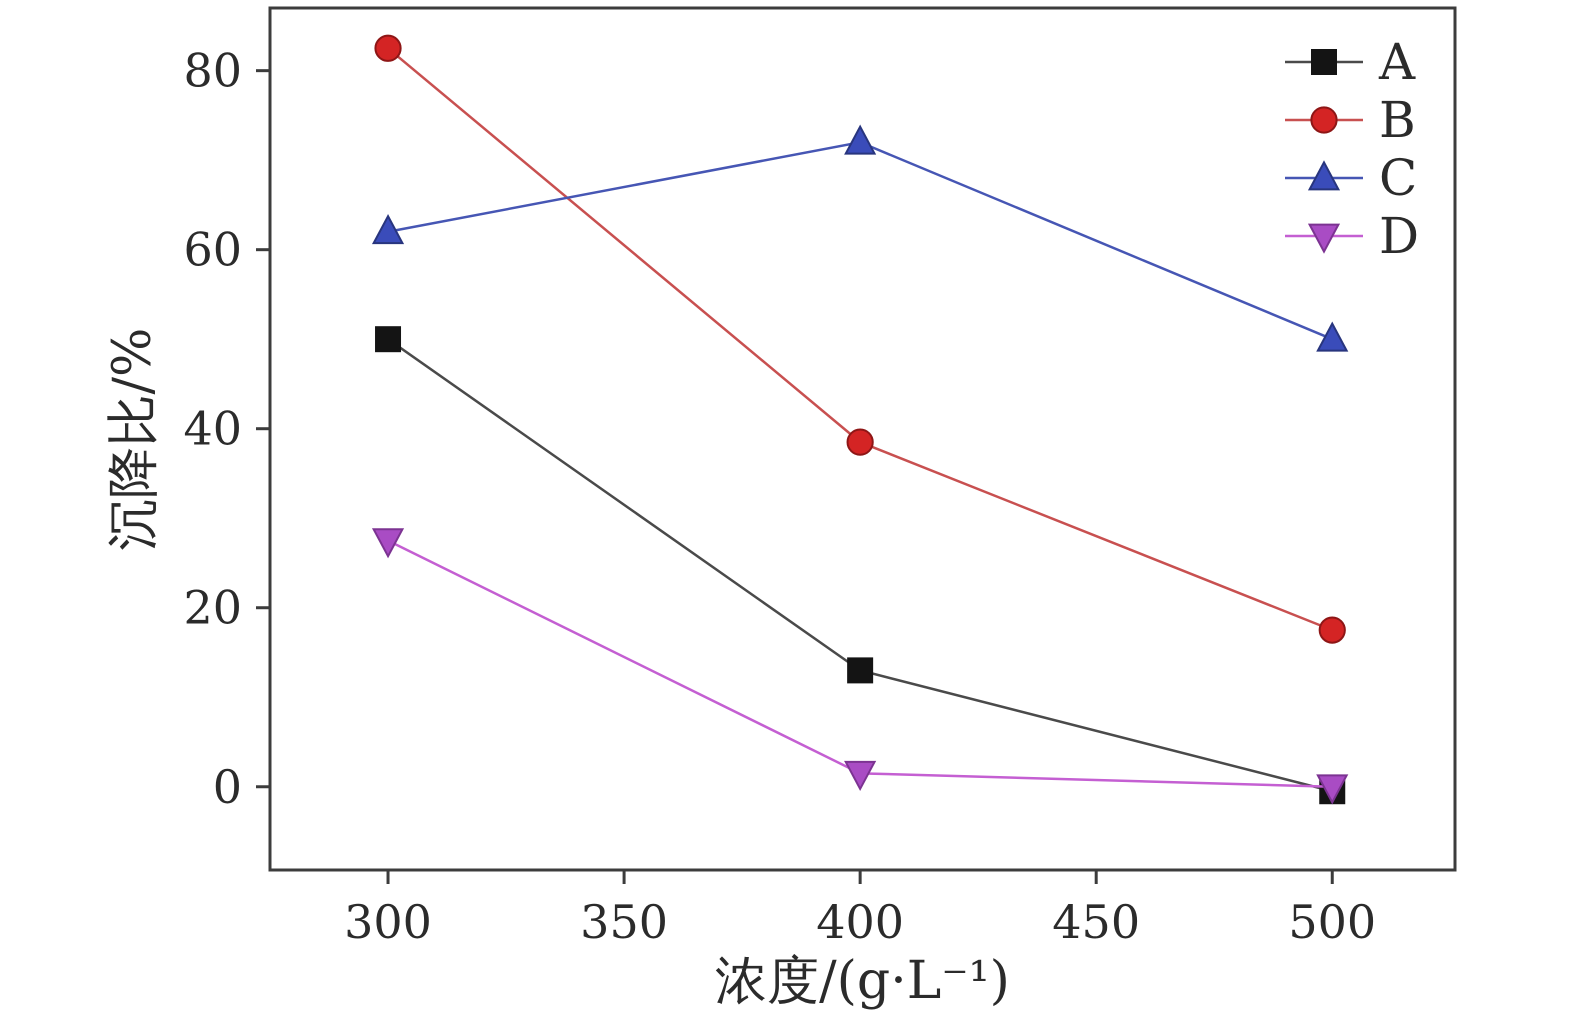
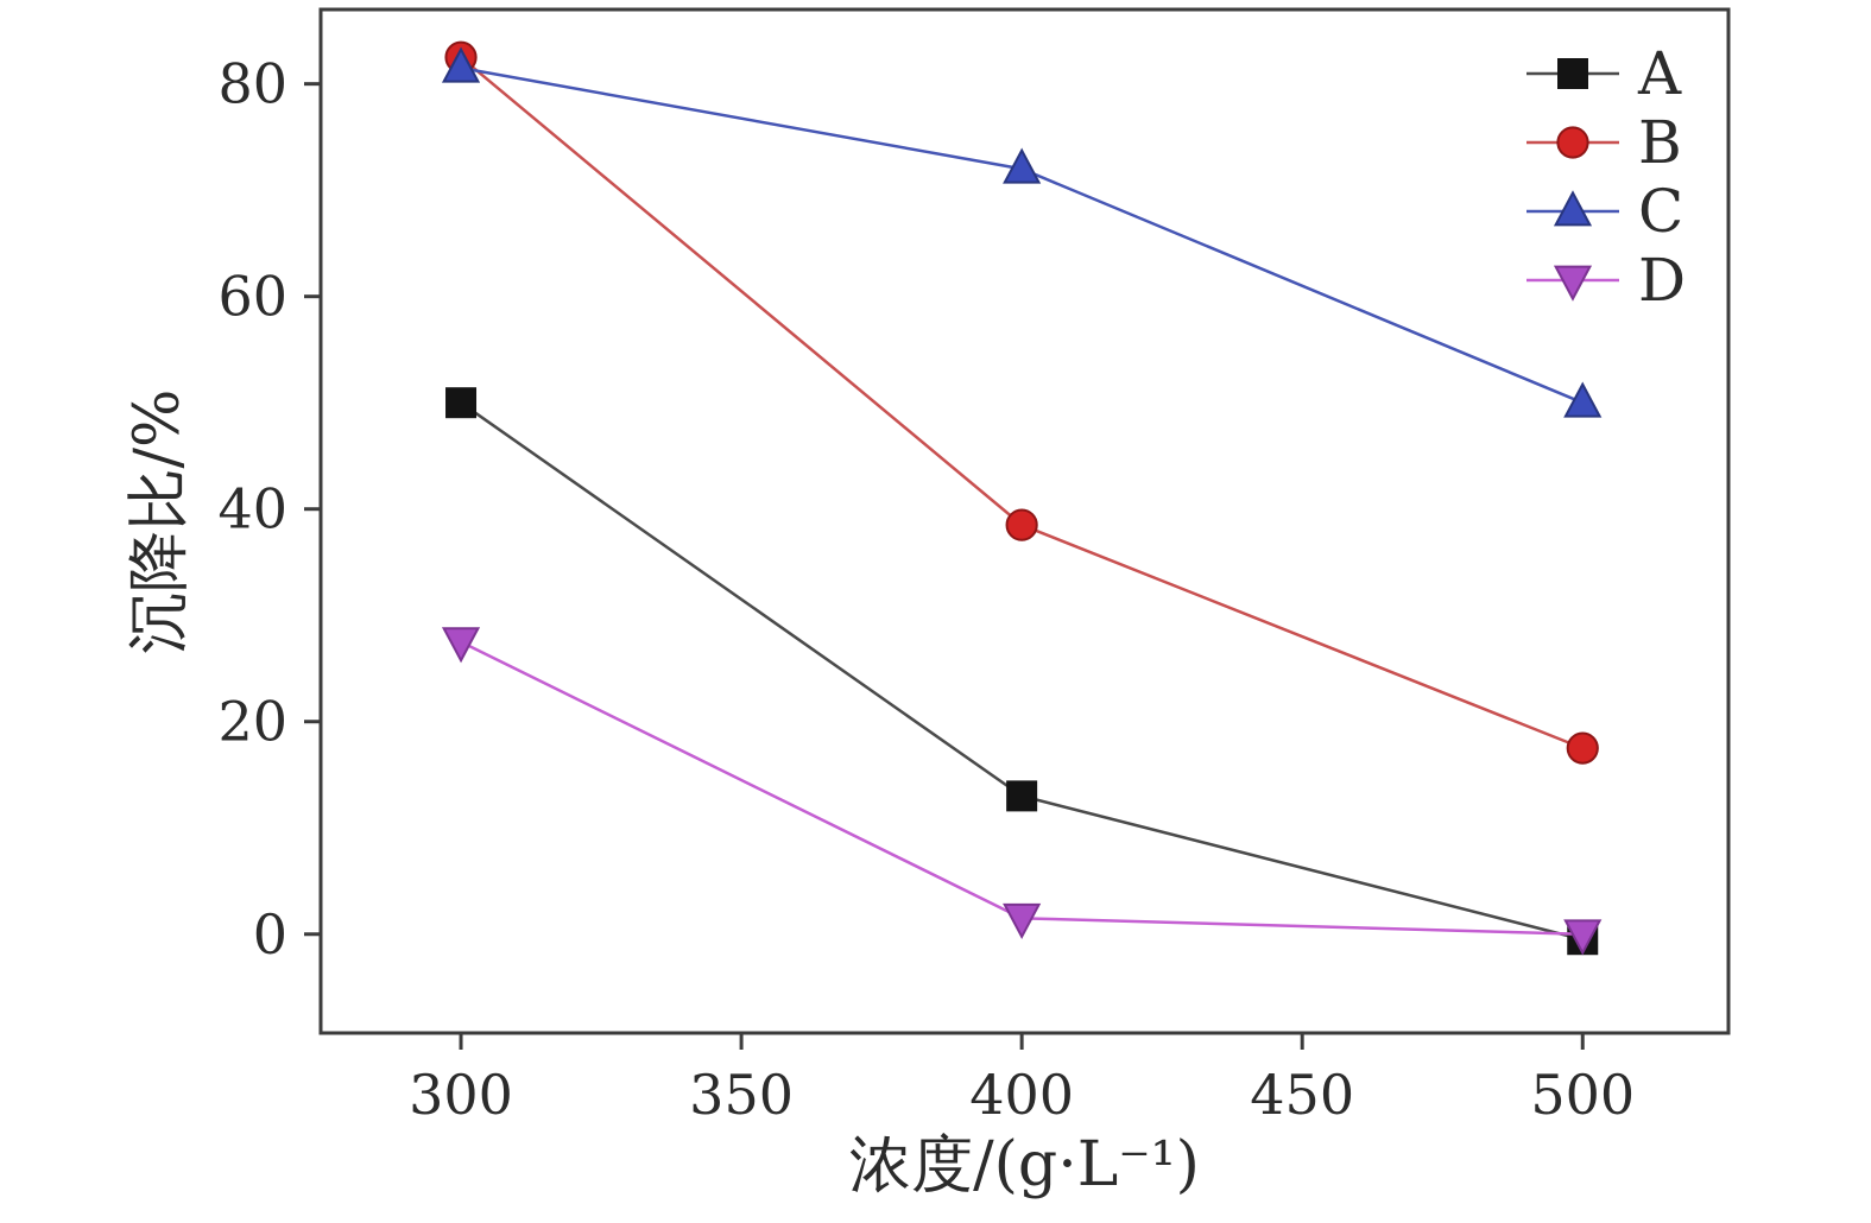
C/300: 62 -> 82
